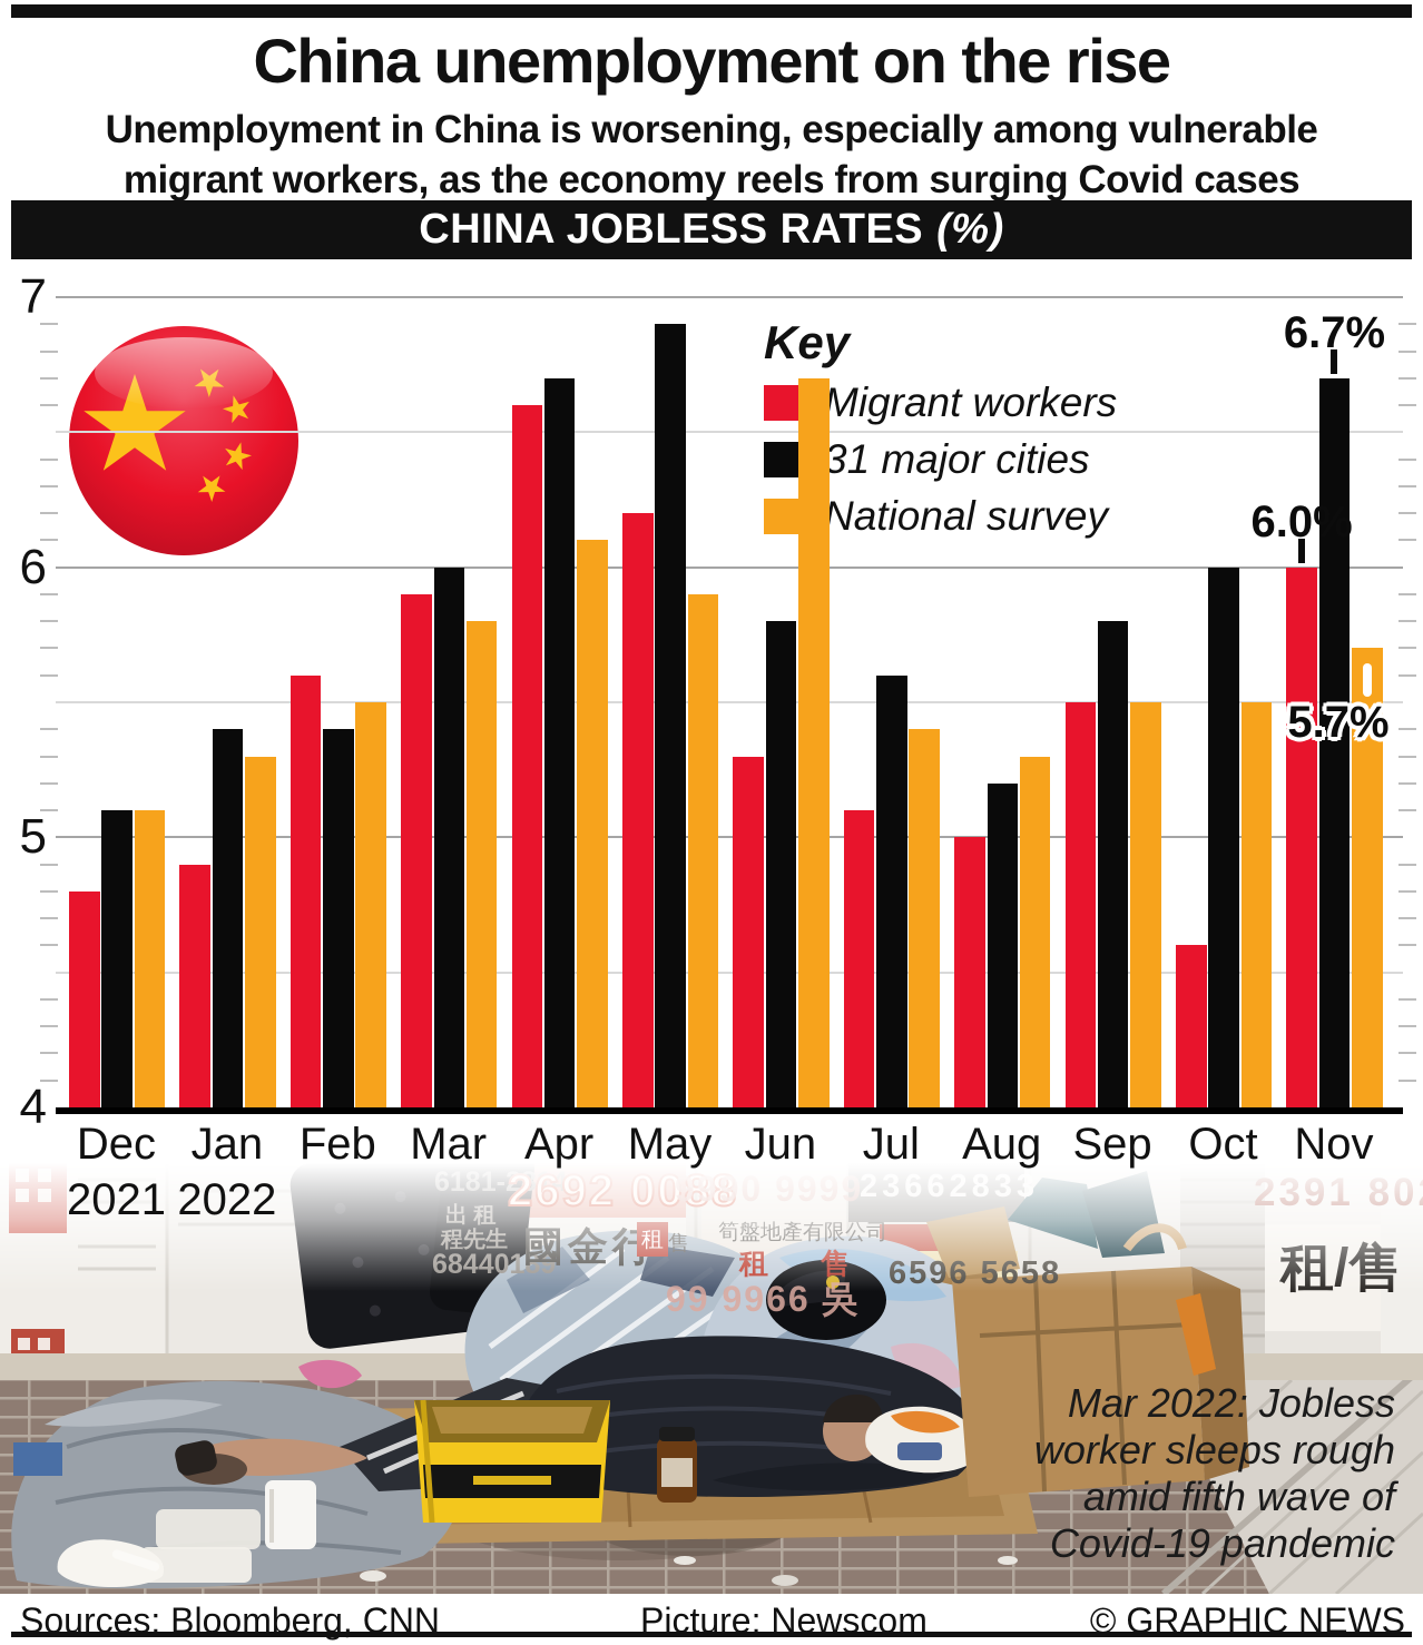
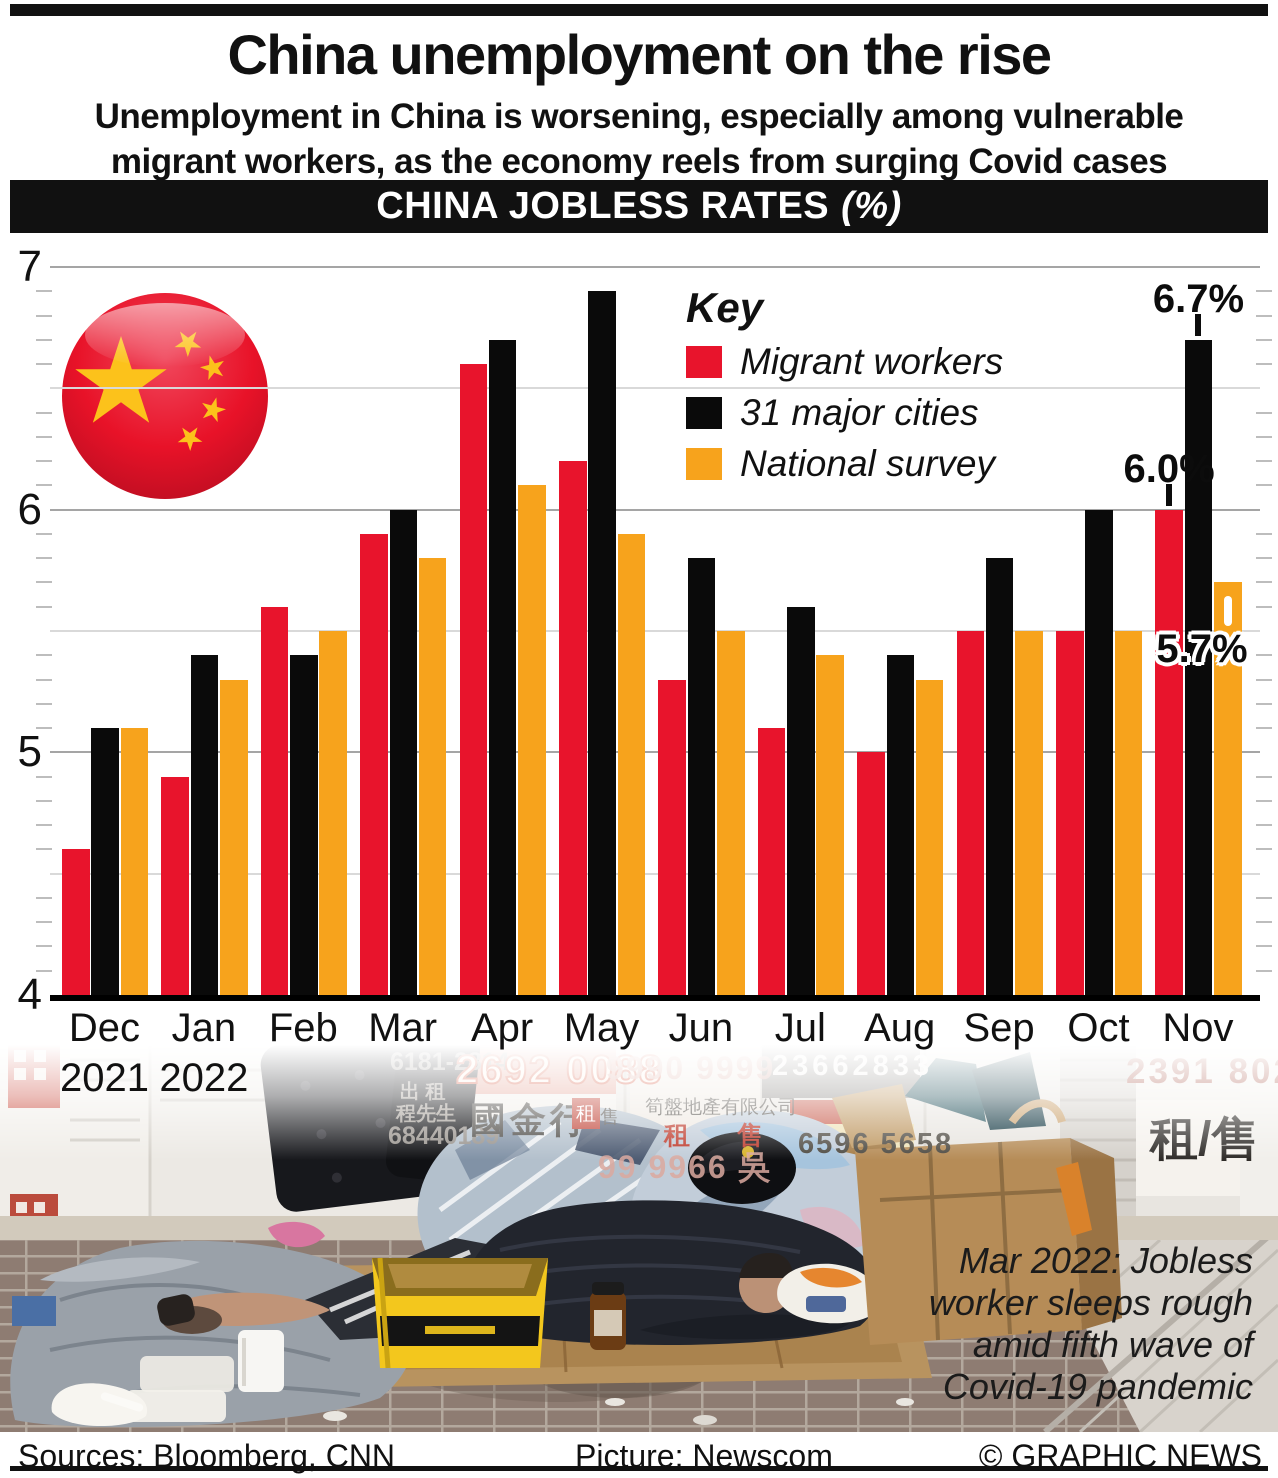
Migrant workers/Dec: 4.8 -> 4.6
National survey/Jun: 6.7 -> 5.5
31 major cities/Aug: 5.2 -> 5.4
Migrant workers/Oct: 4.6 -> 5.5
